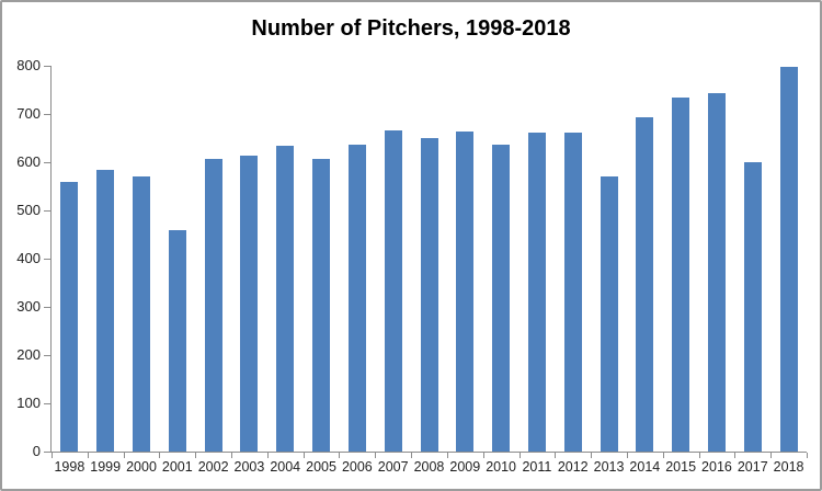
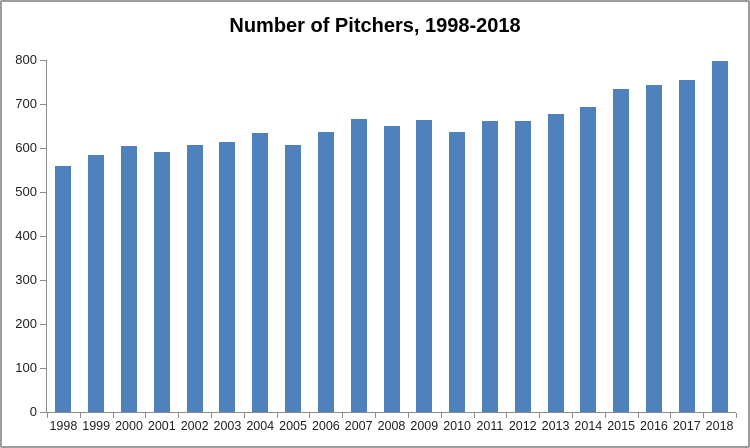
2000: 570 -> 600
2001: 460 -> 590
2013: 570 -> 680
2017: 600 -> 760
